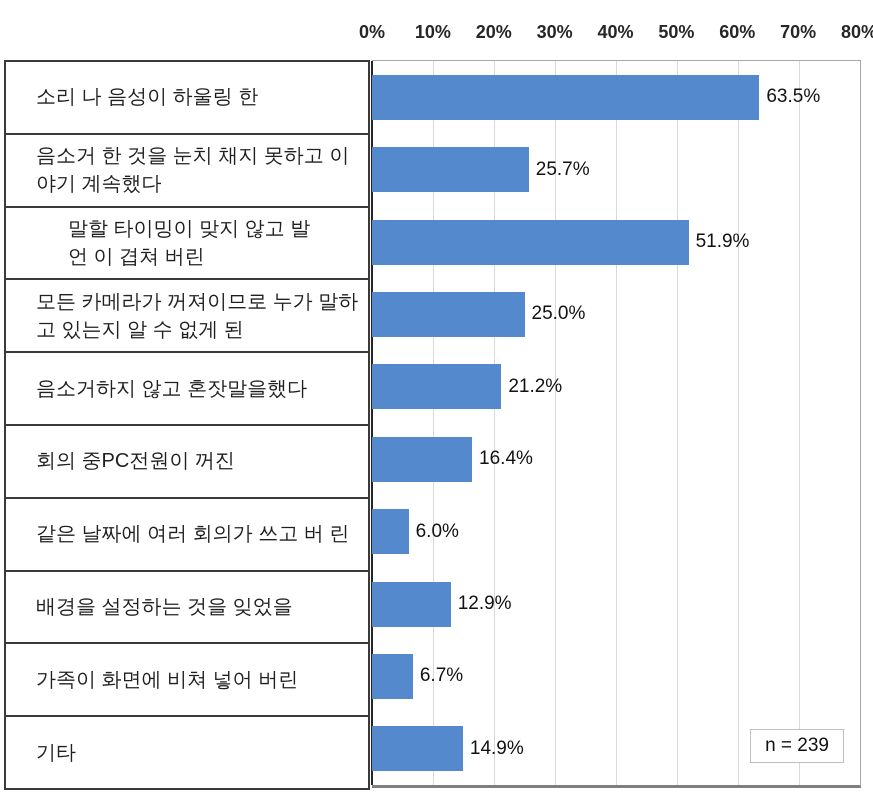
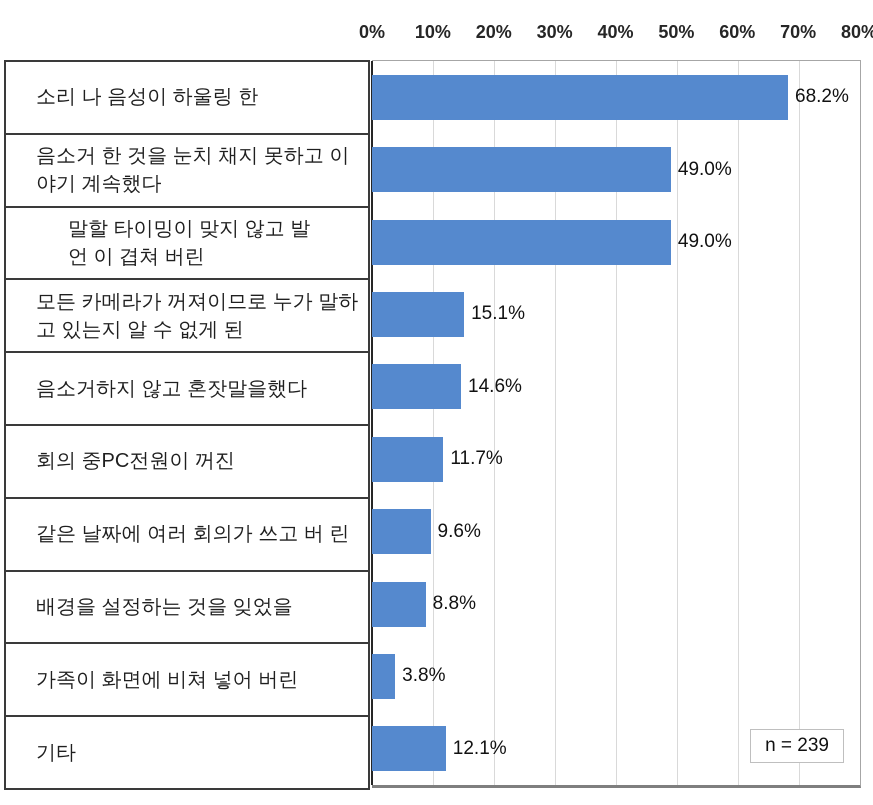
소리 나 음성이 하울링 한: 63.5% -> 68.2%
음소거 한 것을 눈치 채지 못하고 이야기 계속했다: 25.7% -> 49.0%
말할 타이밍이 맞지 않고 발언 이 겹쳐 버린: 51.9% -> 49.0%
모든 카메라가 꺼져이므로 누가 말하고 있는지 알 수 없게 된: 25.0% -> 15.1%
음소거하지 않고 혼잣말을했다: 21.2% -> 14.6%
회의 중PC전원이 꺼진: 16.4% -> 11.7%
같은 날짜에 여러 회의가 쓰고 버 린: 6.0% -> 9.6%
배경을 설정하는 것을 잊었을: 12.9% -> 8.8%
가족이 화면에 비쳐 넣어 버린: 6.7% -> 3.8%
기타: 14.9% -> 12.1%
